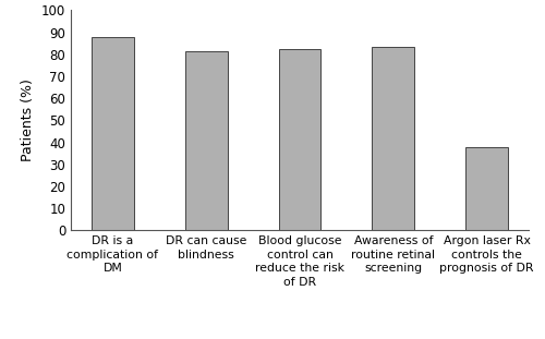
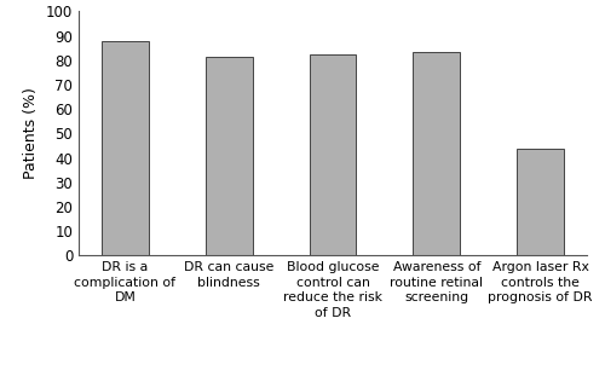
Argon laser Rx controls the prognosis of DR: 38.0 -> 44.0
